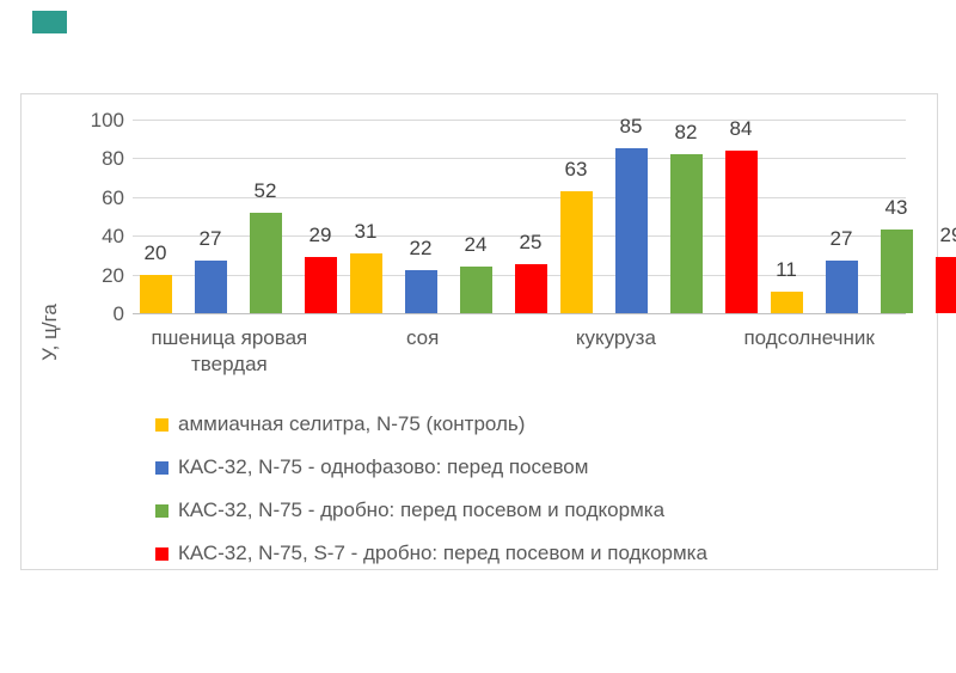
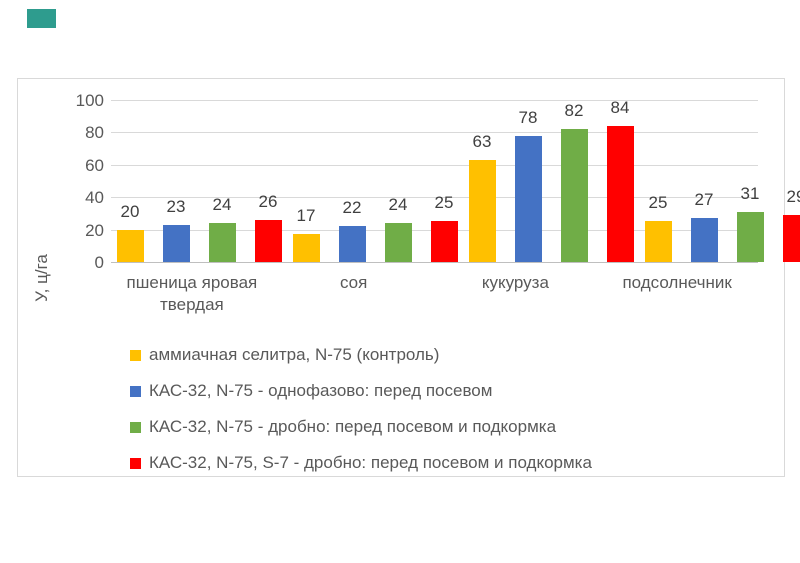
КАС-32, N-75 - однофазово: перед посевом/пшеница яровая твердая: 27 -> 23
КАС-32, N-75 - дробно: перед посевом и подкормка/пшеница яровая твердая: 52 -> 24
КАС-32, N-75, S-7 - дробно: перед посевом и подкормка/пшеница яровая твердая: 29 -> 26
аммиачная селитра, N-75 (контроль)/соя: 31 -> 17
КАС-32, N-75 - однофазово: перед посевом/кукуруза: 85 -> 78
аммиачная селитра, N-75 (контроль)/подсолнечник: 11 -> 25
КАС-32, N-75 - дробно: перед посевом и подкормка/подсолнечник: 43 -> 31
